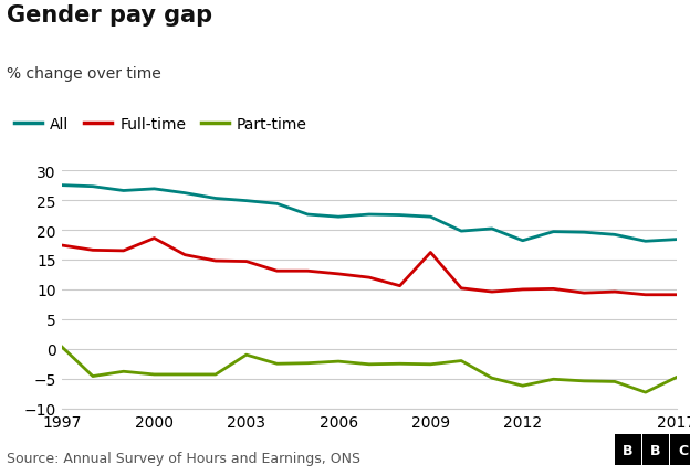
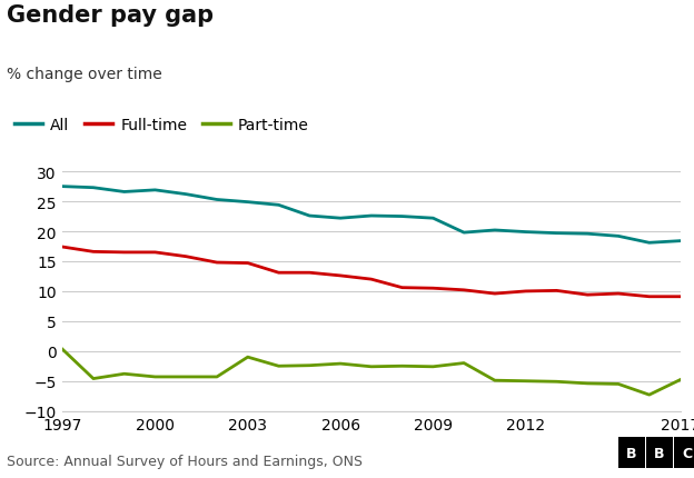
Full-time/2000: 18.6 -> 16.5
Full-time/2009: 16.2 -> 10.5
All/2012: 18.2 -> 19.9
Part-time/2012: -6.2 -> -5.0
